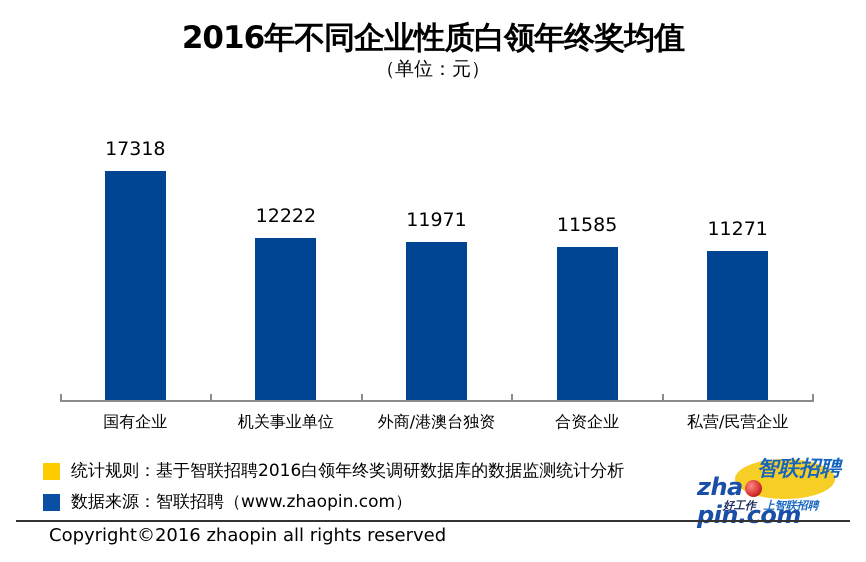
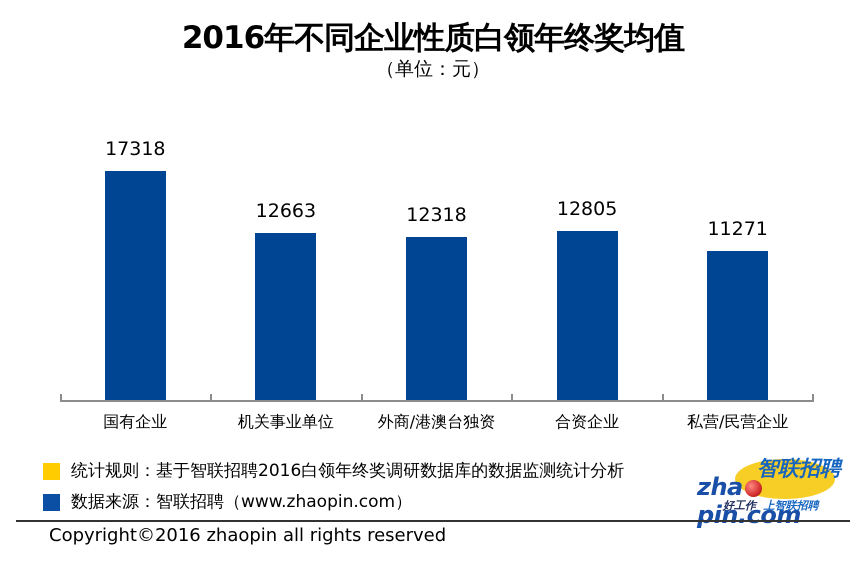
机关事业单位: 12222 -> 12663
外商/港澳台独资: 11971 -> 12318
合资企业: 11585 -> 12805
